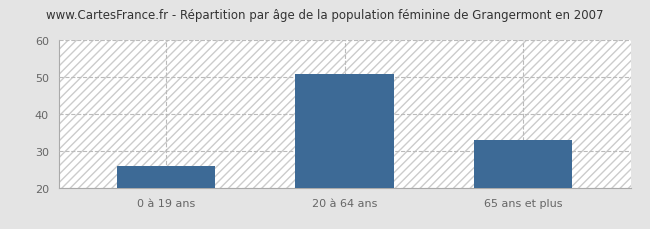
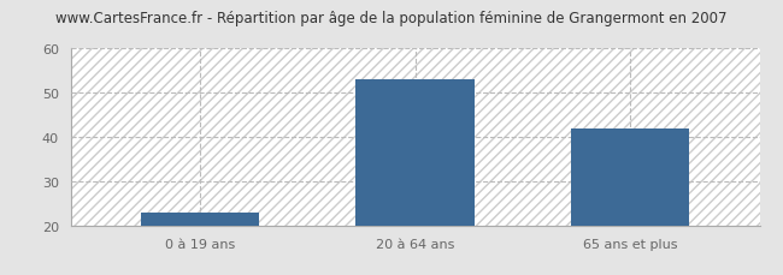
0 à 19 ans: 26 -> 23
20 à 64 ans: 51 -> 53
65 ans et plus: 33 -> 42
